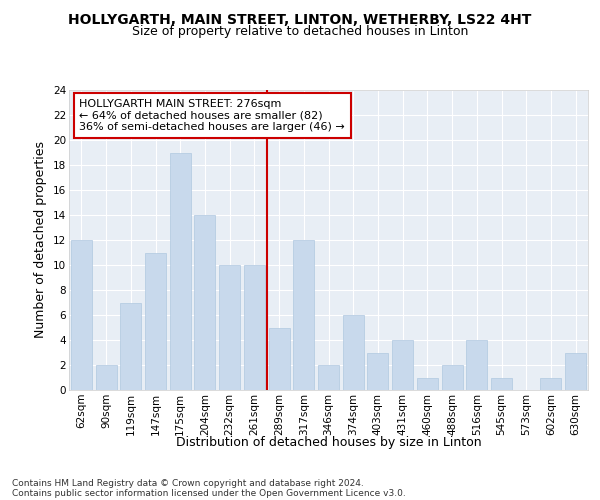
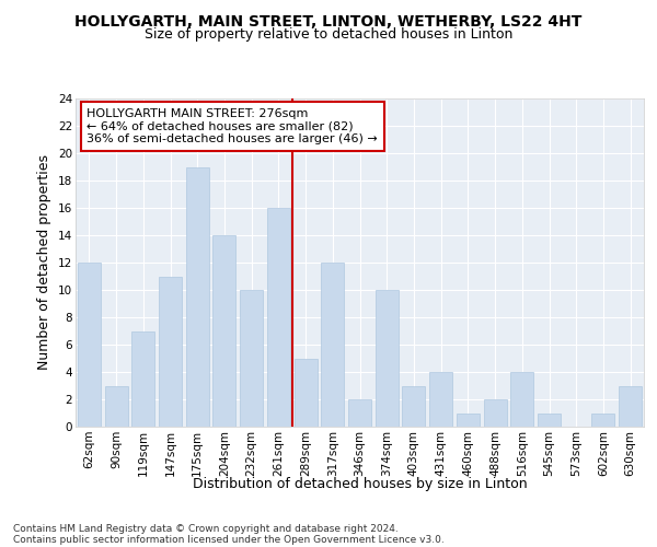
90sqm: 2 -> 3
261sqm: 10 -> 16
374sqm: 6 -> 10
